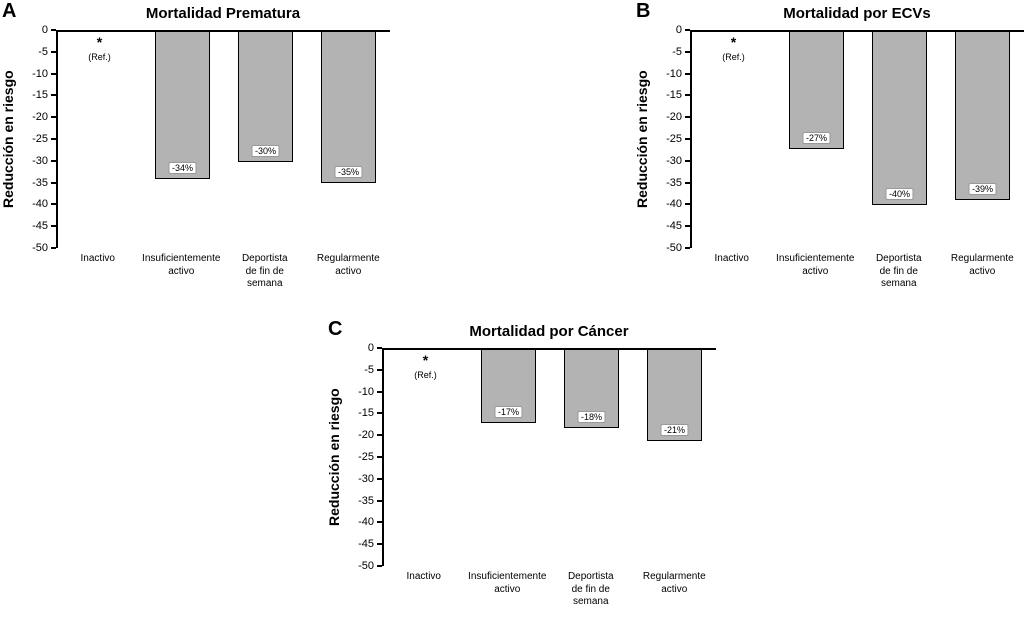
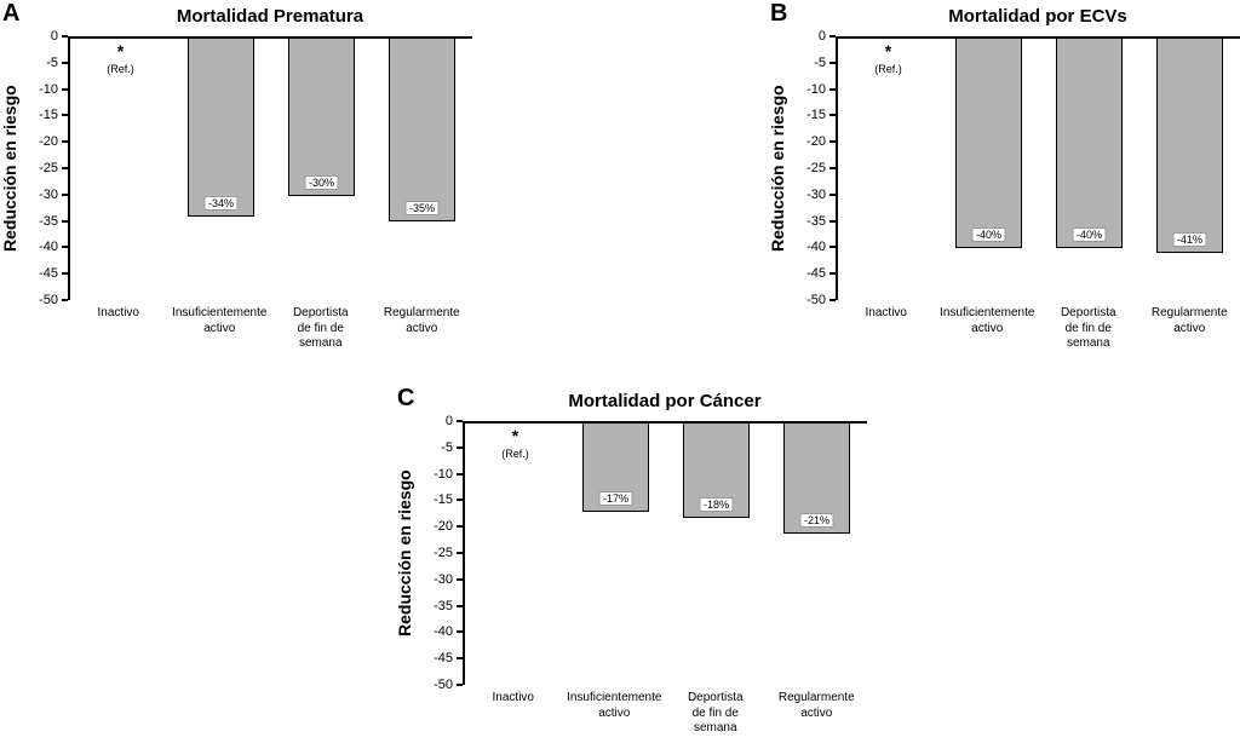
Mortalidad por ECVs/Insuficientemente activo: -27% -> -40%
Mortalidad por ECVs/Regularmente activo: -39% -> -41%
